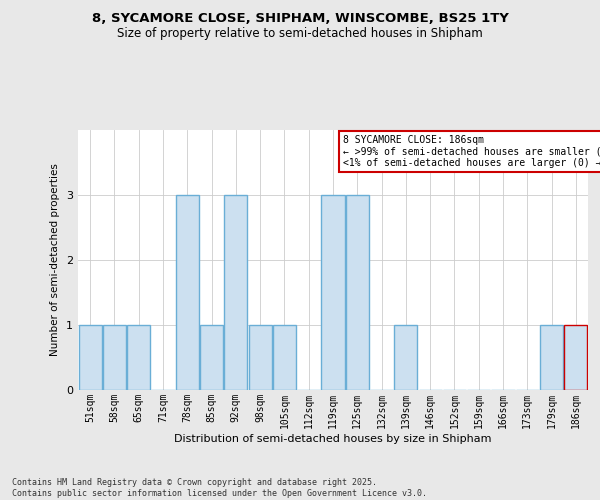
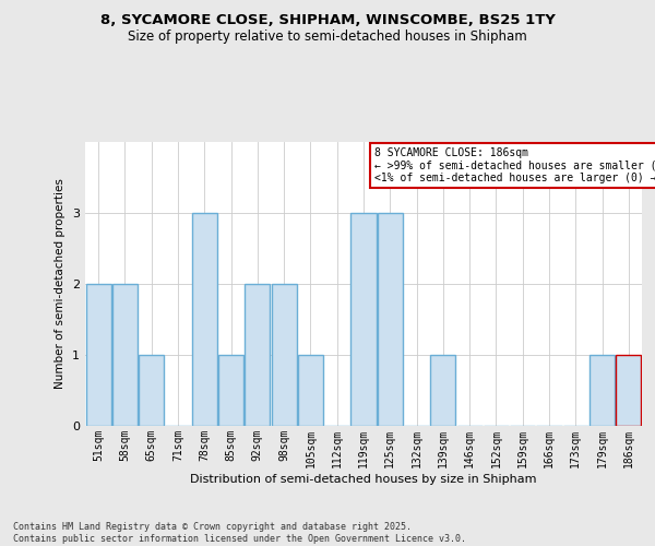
51sqm: 1 -> 2
58sqm: 1 -> 2
92sqm: 3 -> 2
98sqm: 1 -> 2
